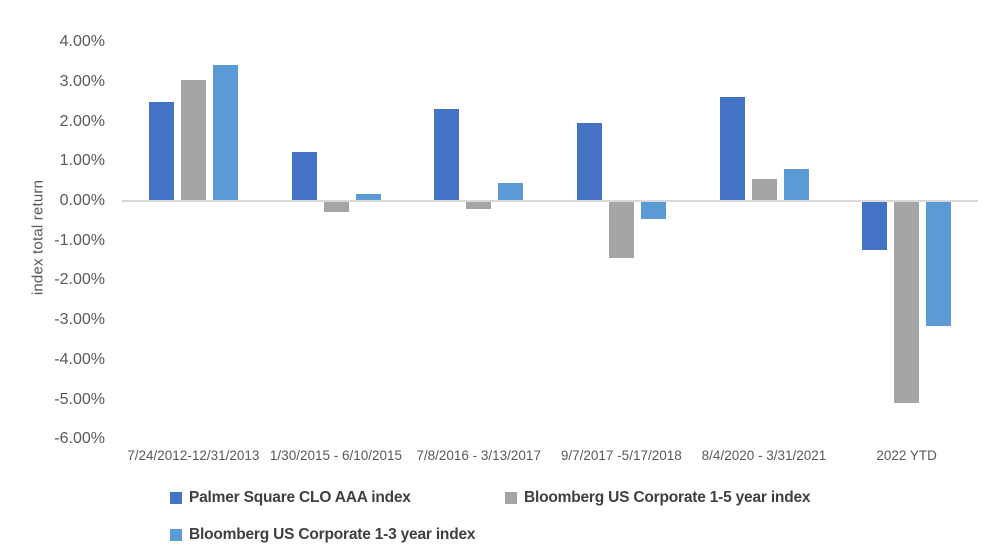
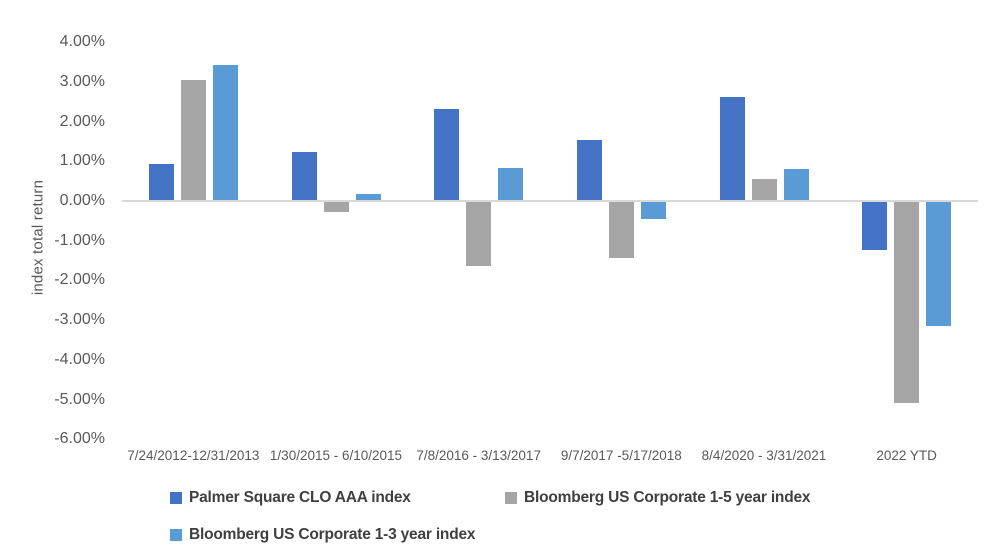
Palmer Square CLO AAA index/7/24/2012-12/31/2013: 2.5% -> 0.9%
Bloomberg US Corporate 1-5 year index/7/8/2016 - 3/13/2017: -0.2% -> -1.6%
Bloomberg US Corporate 1-3 year index/7/8/2016 - 3/13/2017: 0.4% -> 0.8%
Palmer Square CLO AAA index/9/7/2017 -5/17/2018: 1.9% -> 1.5%
